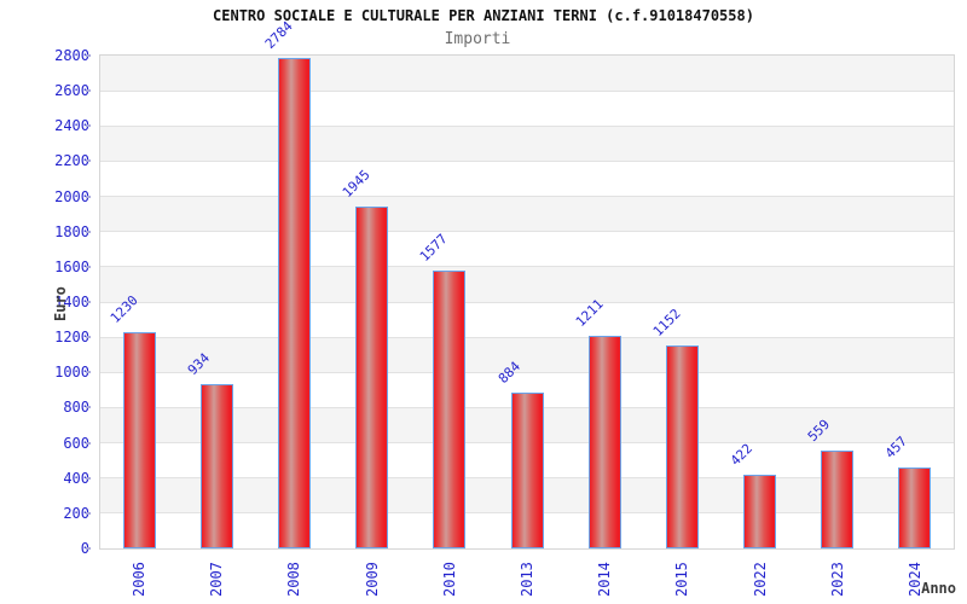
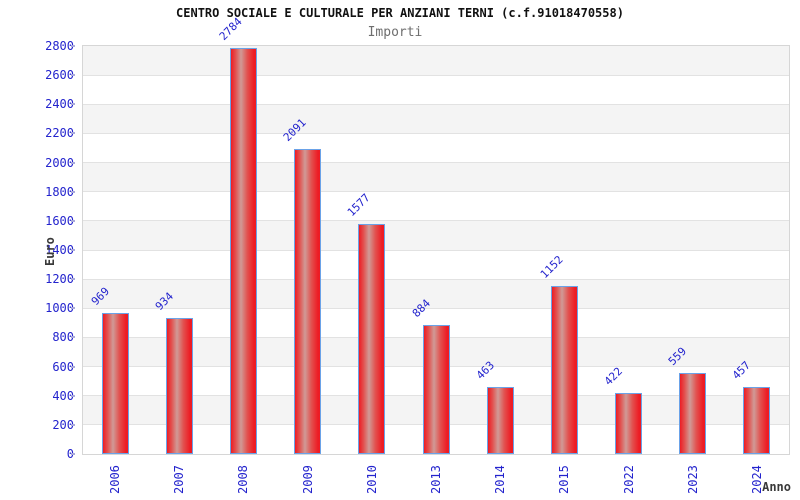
2006: 1230 -> 969
2009: 1945 -> 2091
2014: 1211 -> 463
